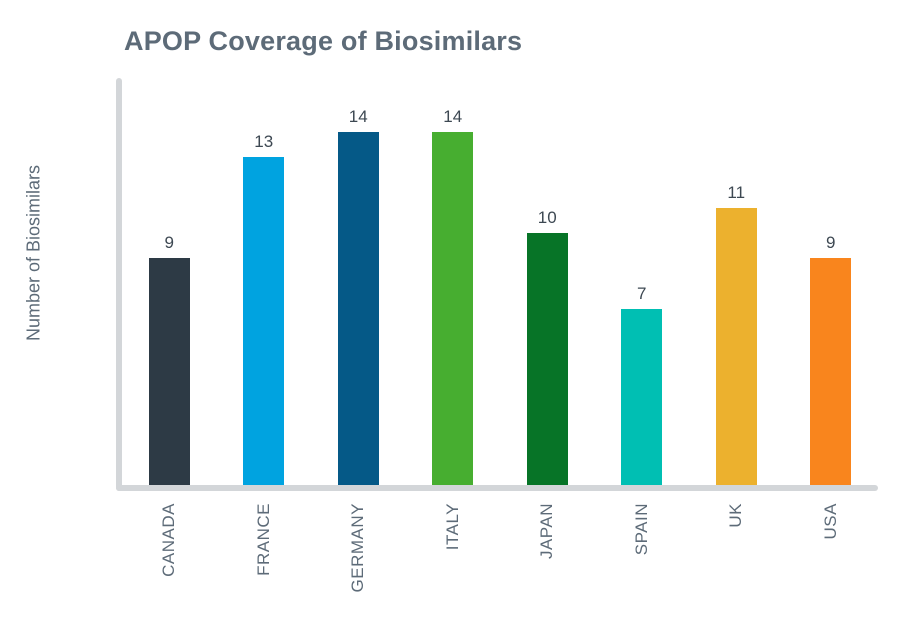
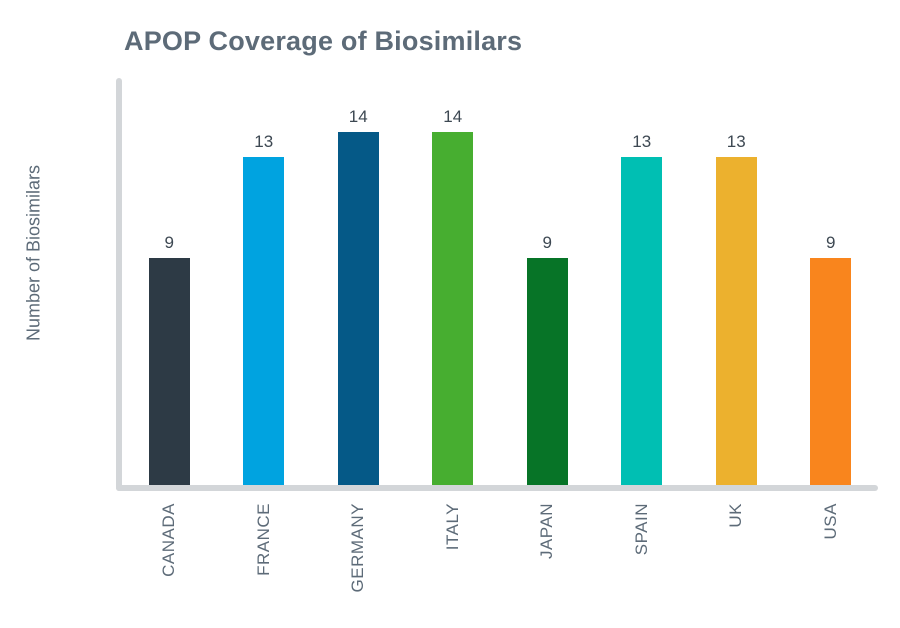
JAPAN: 10 -> 9
SPAIN: 7 -> 13
UK: 11 -> 13
